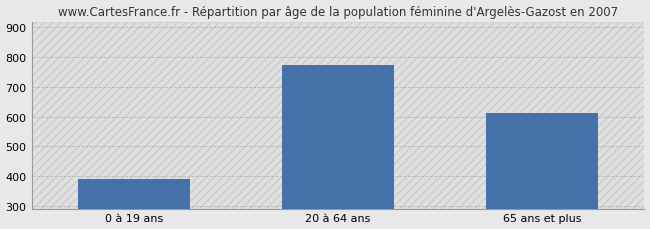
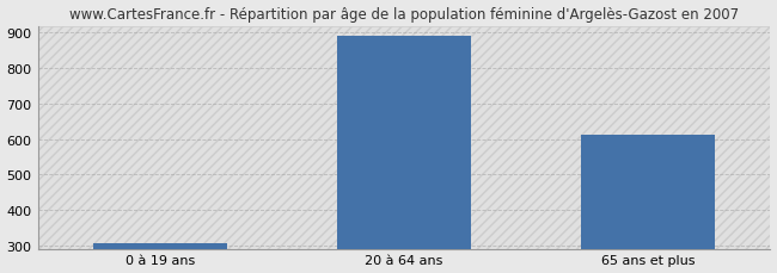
0 à 19 ans: 390 -> 305
20 à 64 ans: 775 -> 890
